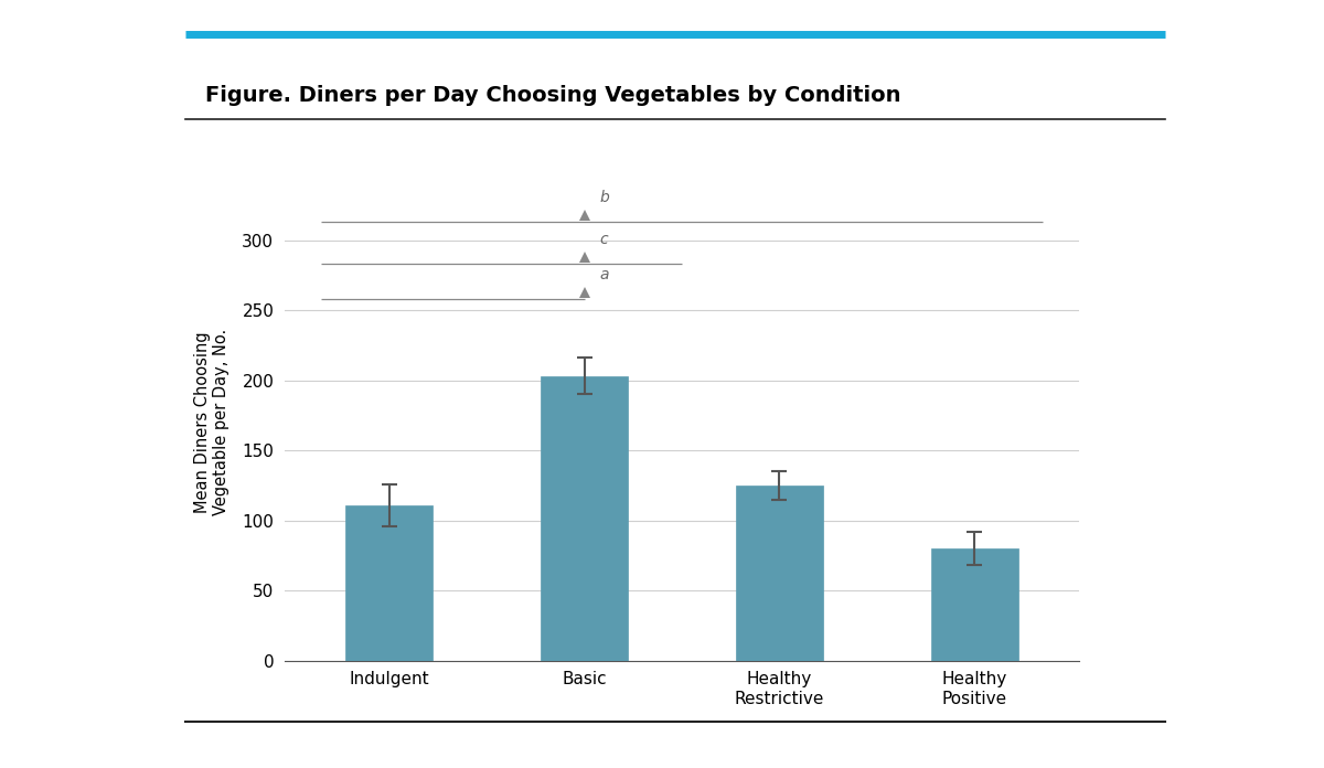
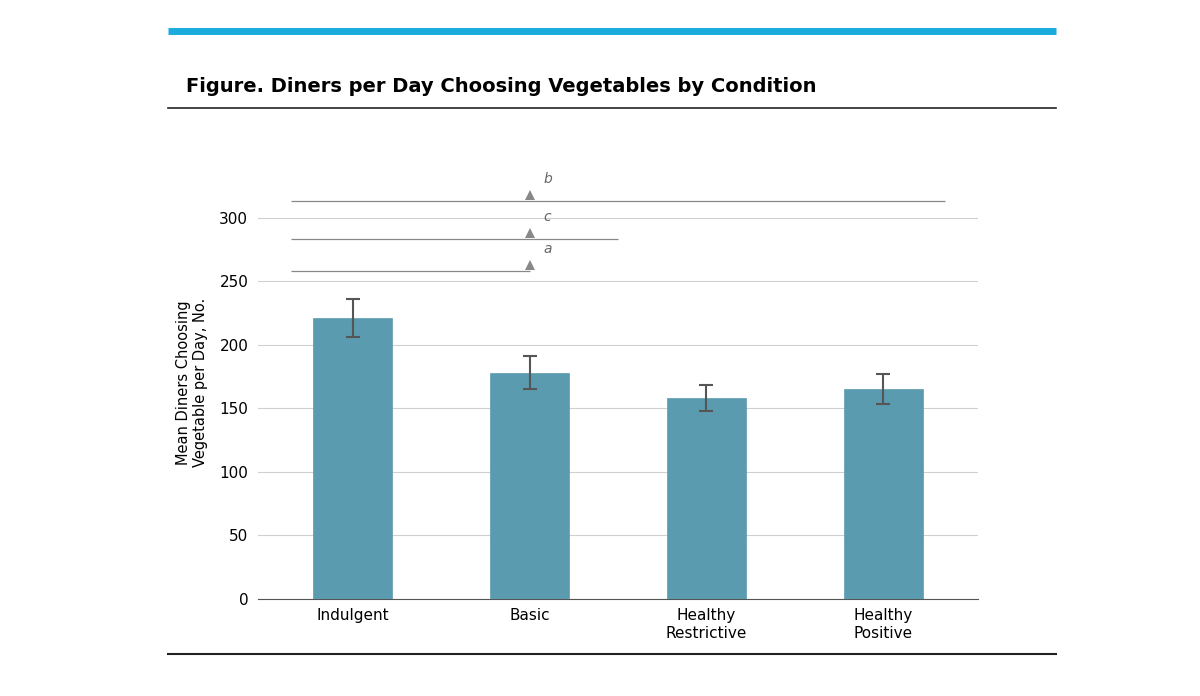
Indulgent: 111 -> 221
Basic: 203 -> 178
Healthy Restrictive: 125 -> 158
Healthy Positive: 80 -> 165
